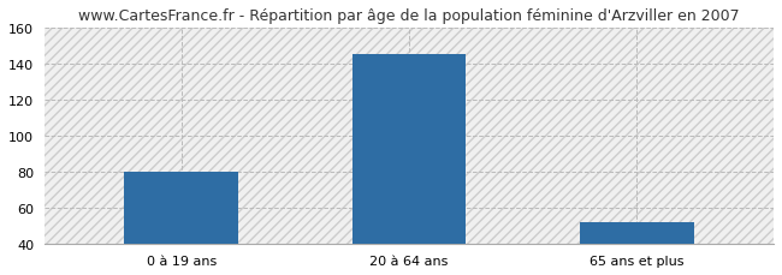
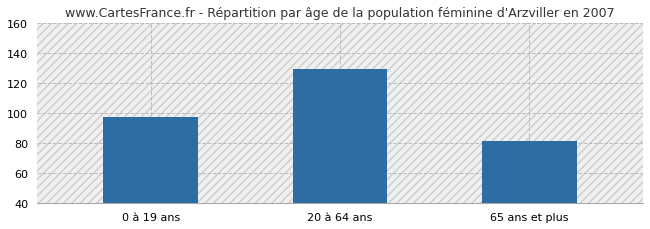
0 à 19 ans: 80 -> 97
20 à 64 ans: 145 -> 129
65 ans et plus: 52 -> 81
